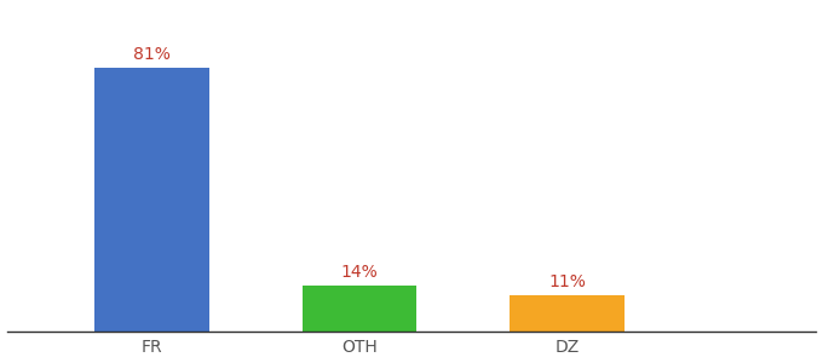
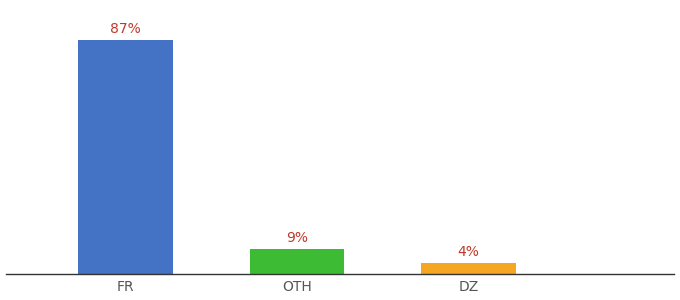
FR: 81% -> 87%
OTH: 14% -> 9%
DZ: 11% -> 4%
